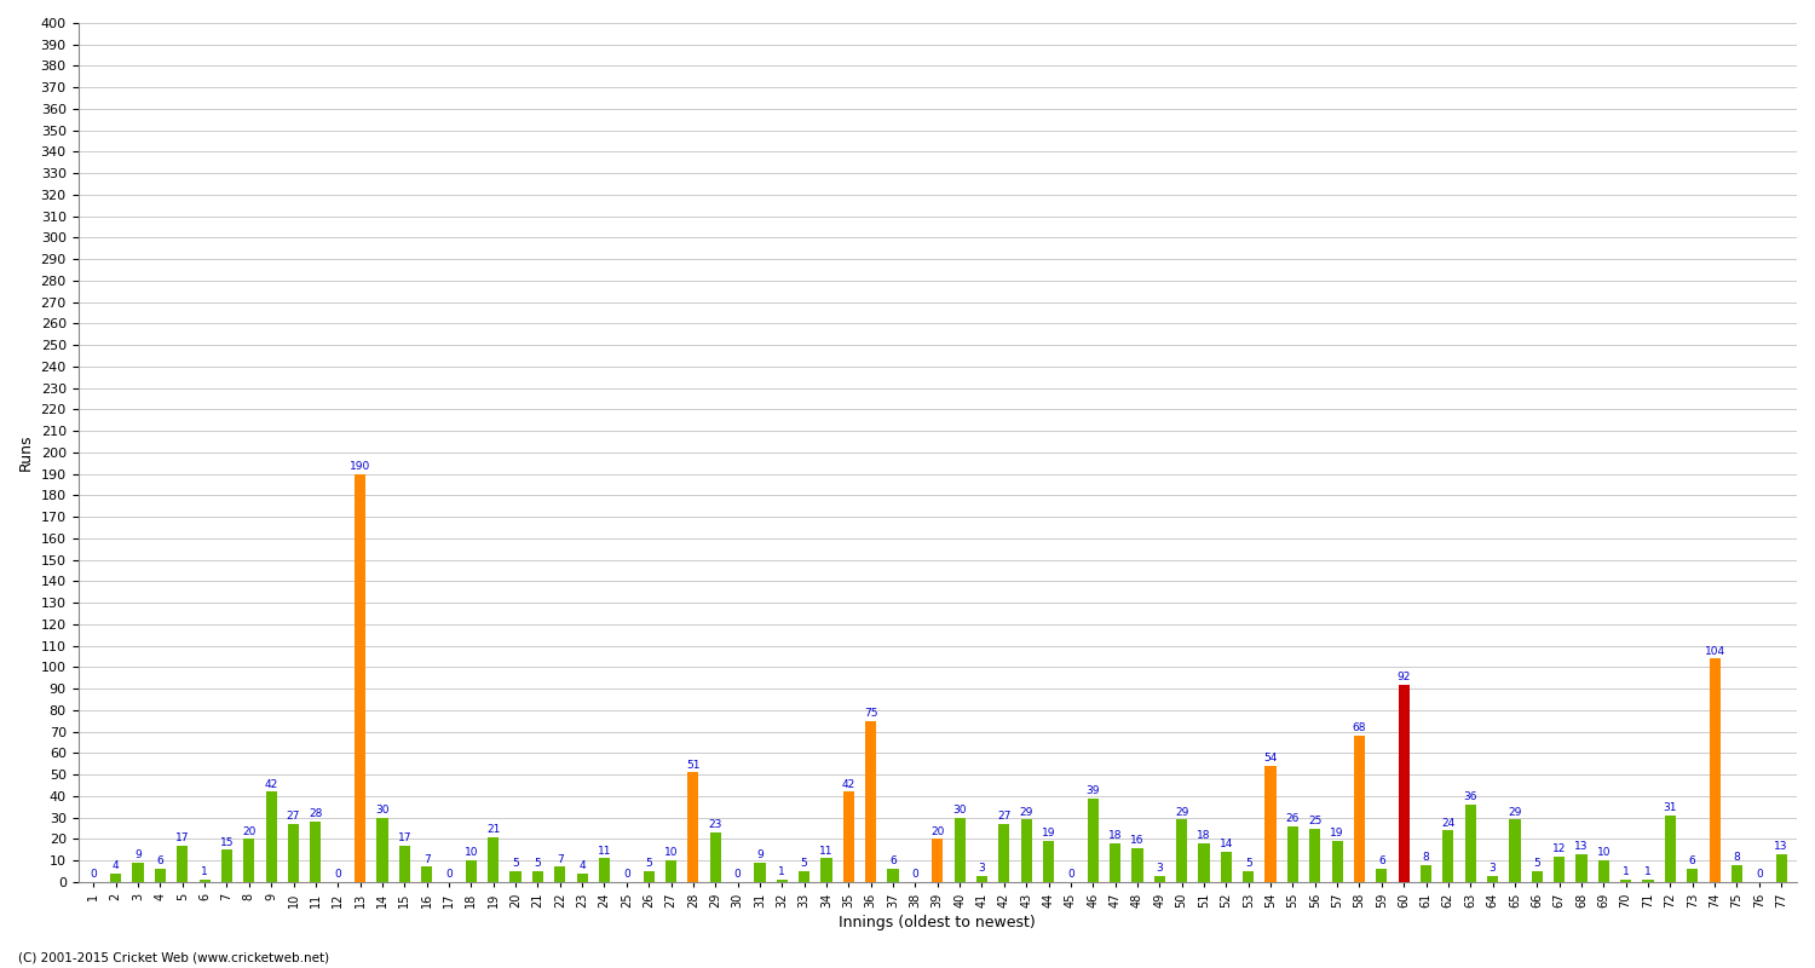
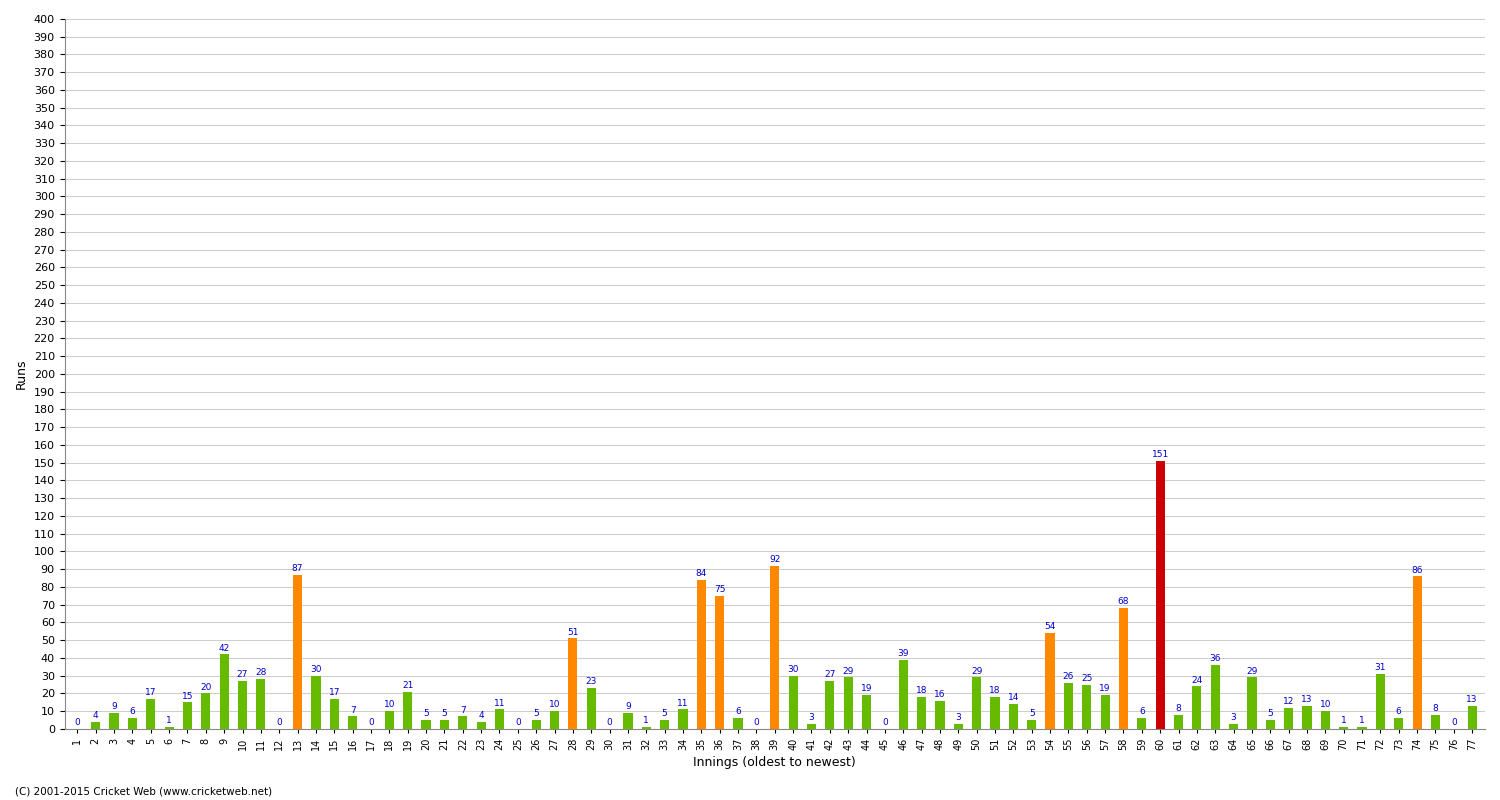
13: 190 -> 87
35: 42 -> 84
39: 20 -> 92
60: 92 -> 151
74: 104 -> 86
